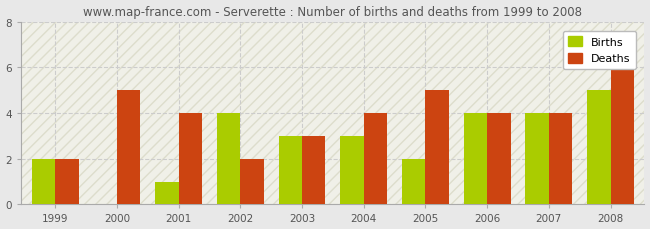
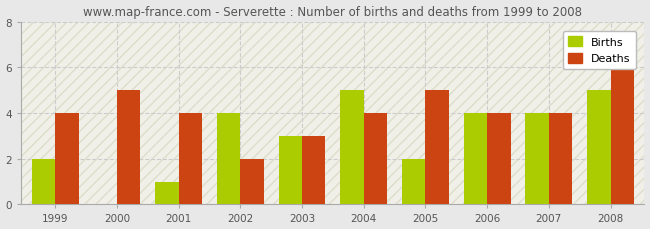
Deaths/1999: 2 -> 4
Births/2004: 3 -> 5
